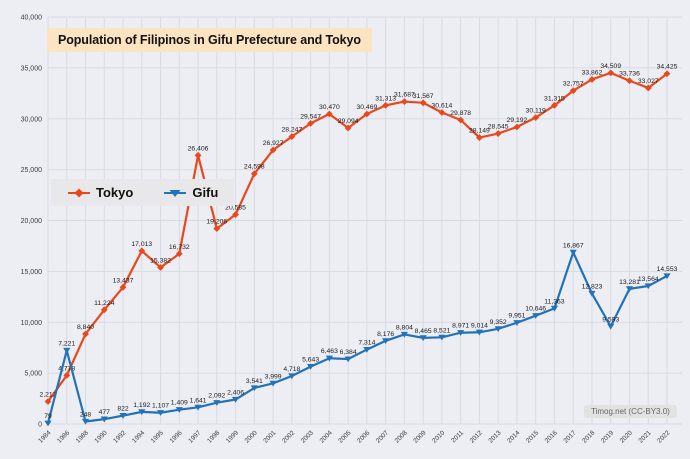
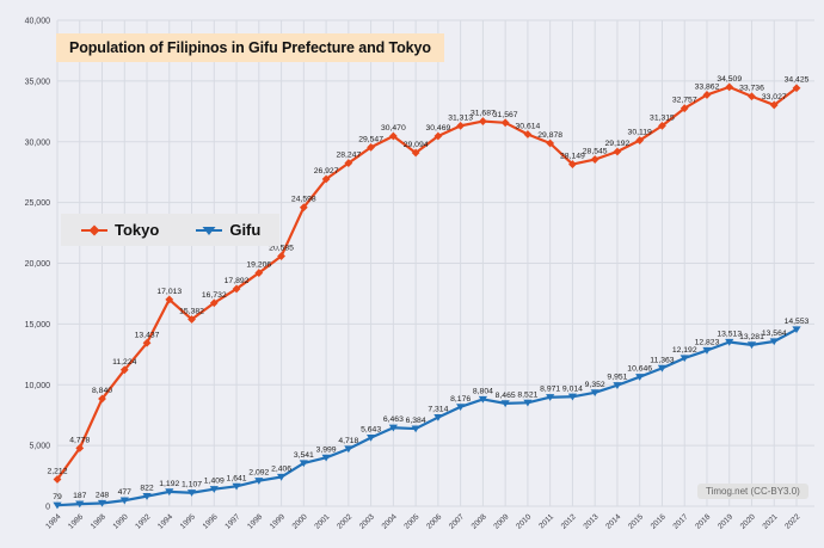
Gifu/1986: 7,221 -> 187
Tokyo/1997: 26,406 -> 17,892
Gifu/2017: 16,867 -> 12,192
Gifu/2019: 9,593 -> 13,513
